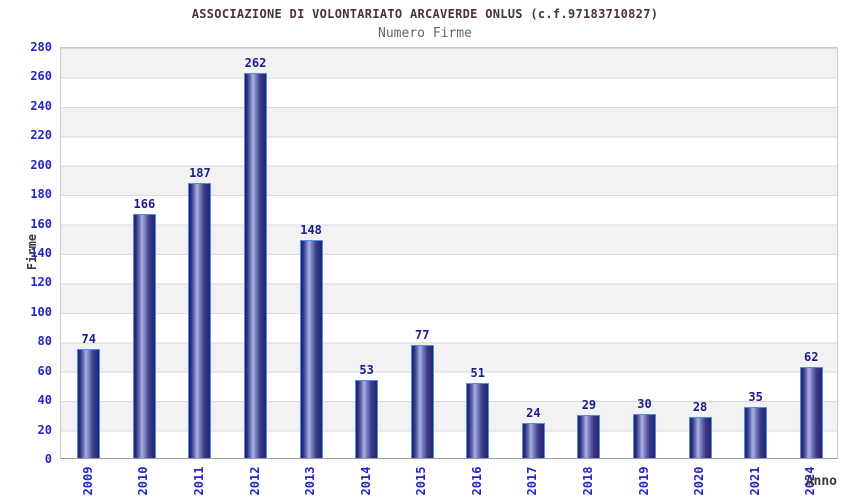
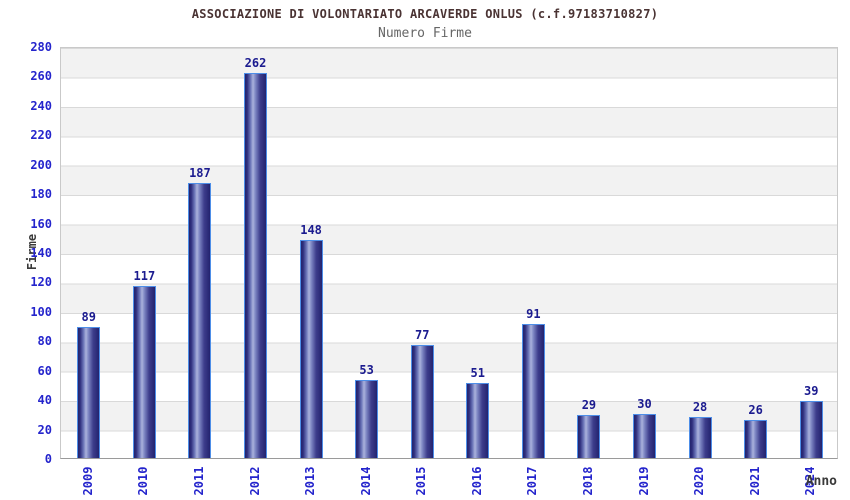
2009: 74 -> 89
2010: 166 -> 117
2017: 24 -> 91
2021: 35 -> 26
2024: 62 -> 39
